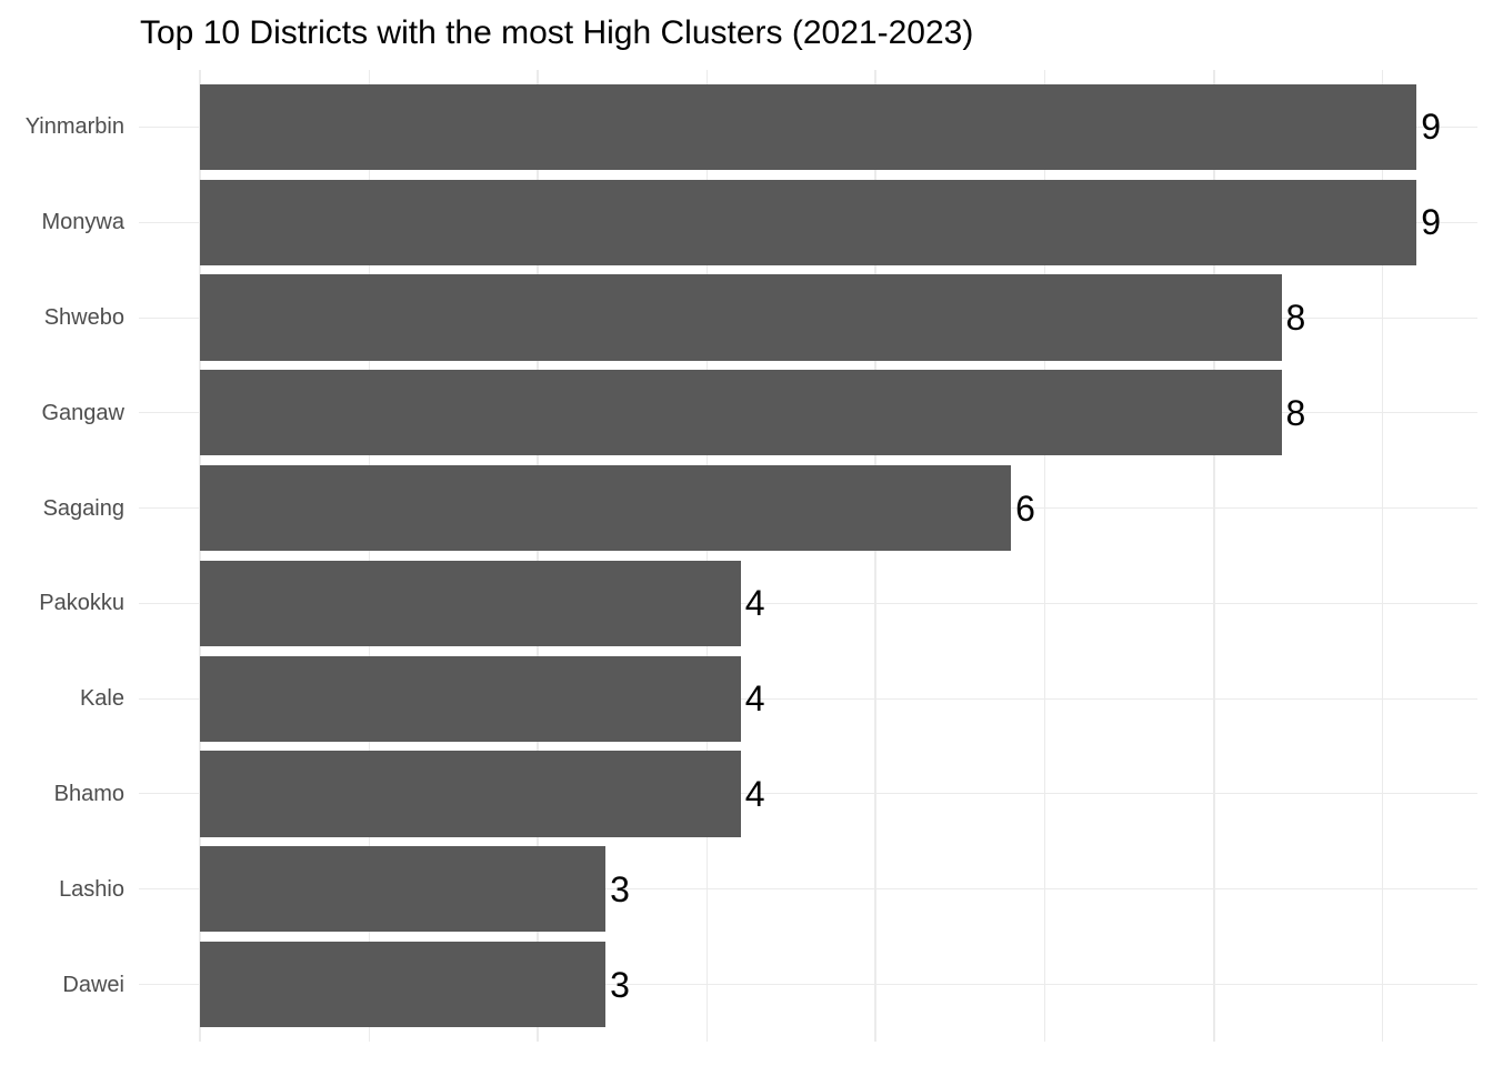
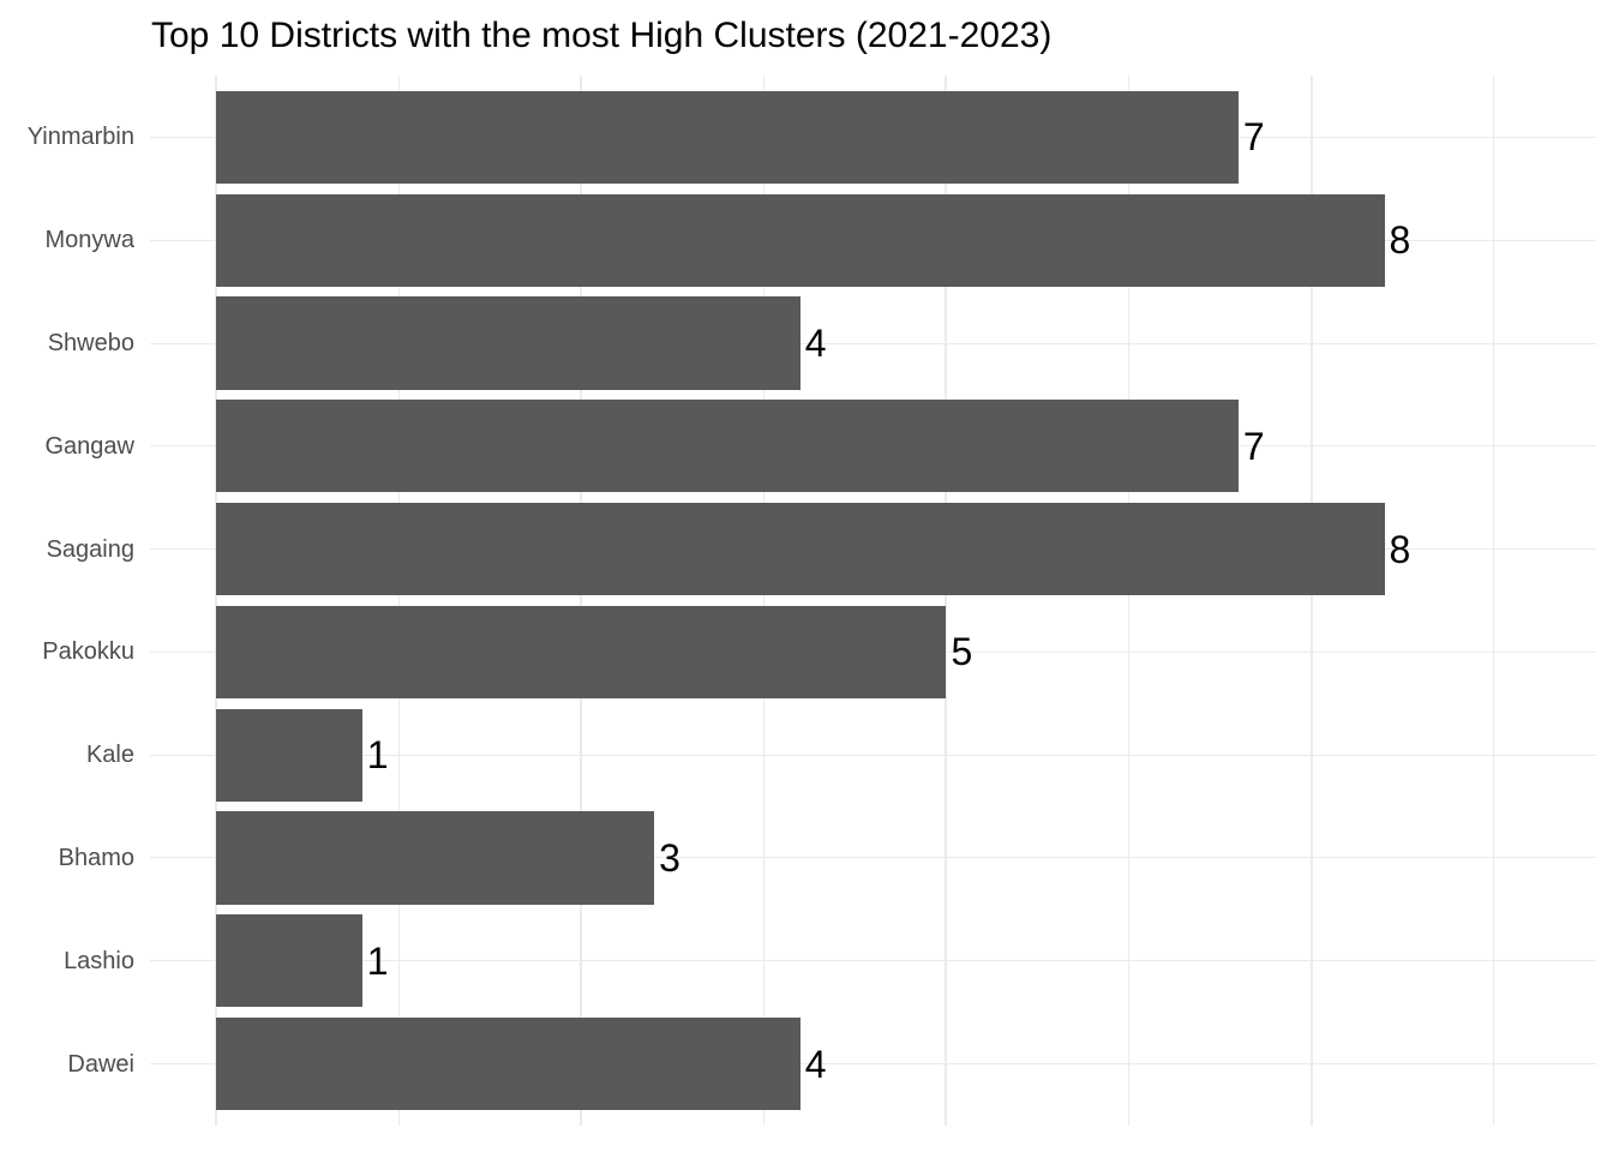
Yinmarbin: 9 -> 7
Monywa: 9 -> 8
Shwebo: 8 -> 4
Gangaw: 8 -> 7
Sagaing: 6 -> 8
Pakokku: 4 -> 5
Kale: 4 -> 1
Bhamo: 4 -> 3
Lashio: 3 -> 1
Dawei: 3 -> 4
